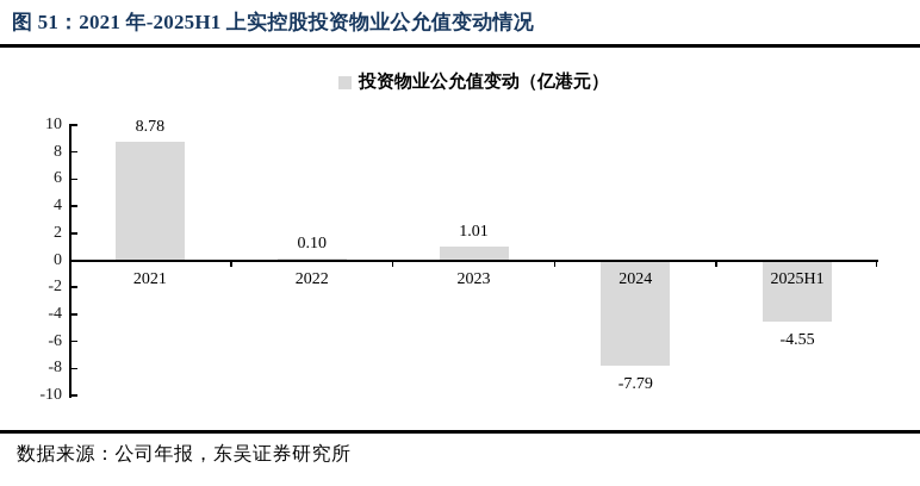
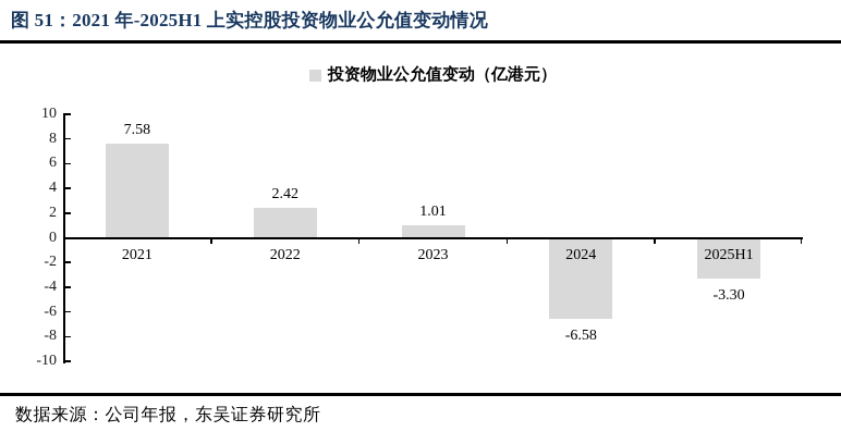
2021: 8.78 -> 7.58
2022: 0.10 -> 2.42
2024: -7.79 -> -6.58
2025H1: -4.55 -> -3.30
